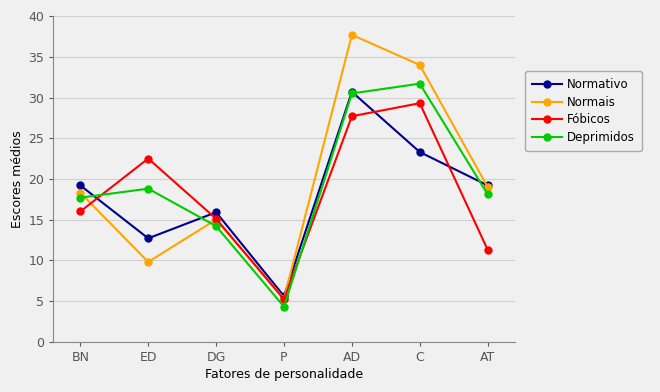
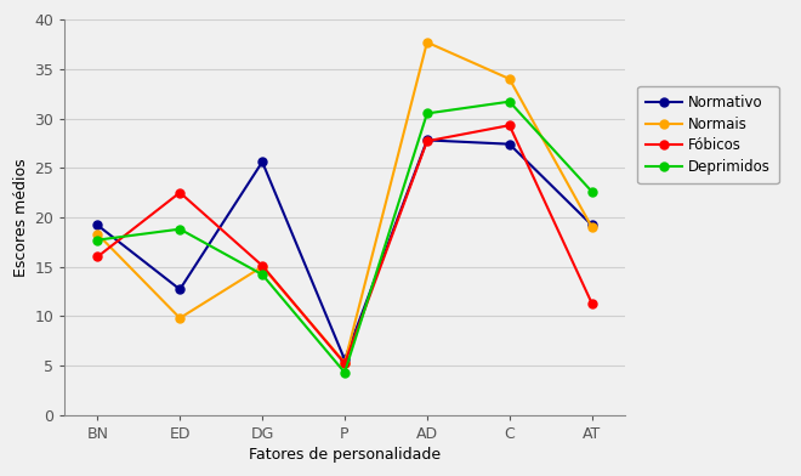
Normativo/DG: 15.9 -> 25.6
Normativo/AD: 30.7 -> 27.8
Normativo/C: 23.3 -> 27.4
Deprimidos/AT: 18.1 -> 22.6
